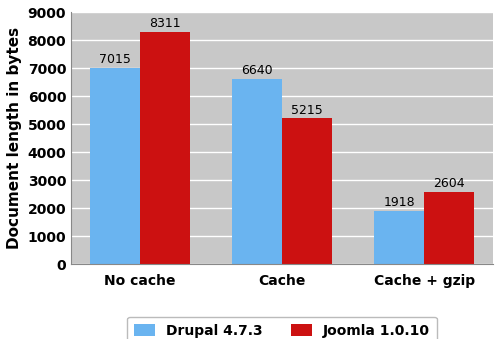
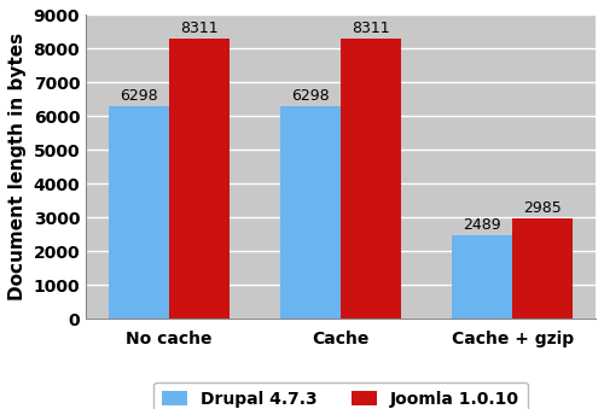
Drupal 4.7.3/No cache: 7015 -> 6298
Drupal 4.7.3/Cache: 6640 -> 6298
Joomla 1.0.10/Cache: 5215 -> 8311
Drupal 4.7.3/Cache + gzip: 1918 -> 2489
Joomla 1.0.10/Cache + gzip: 2604 -> 2985
